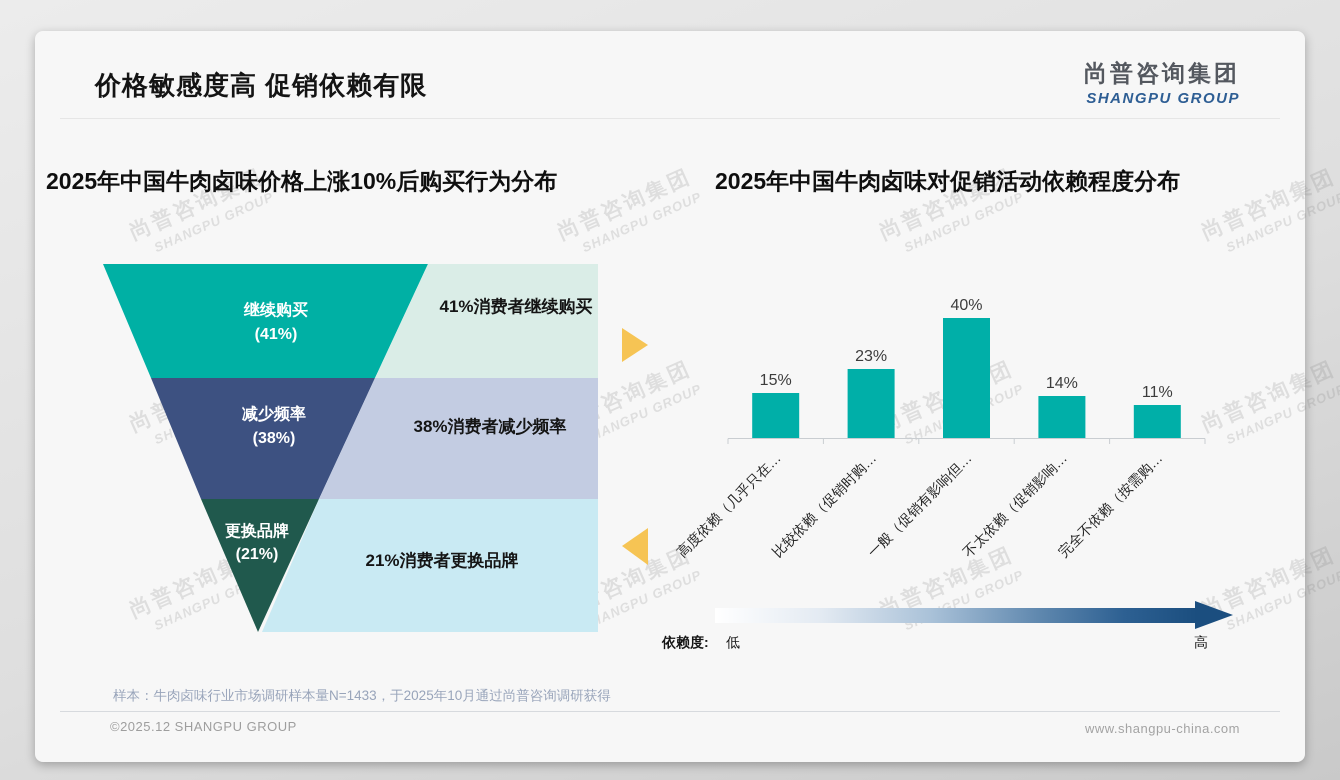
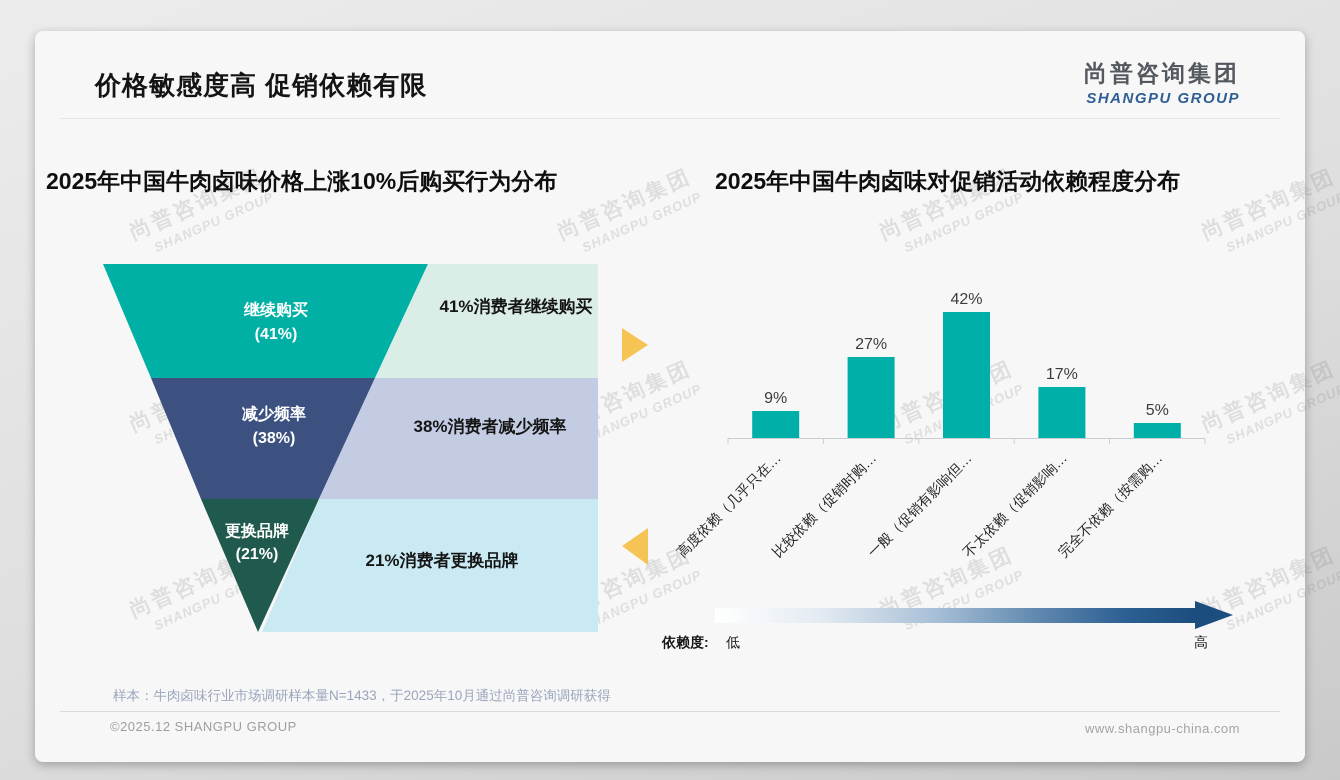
2025年中国牛肉卤味对促销活动依赖程度分布/高度依赖（几乎只在…: 15% -> 9%
2025年中国牛肉卤味对促销活动依赖程度分布/比较依赖（促销时购…: 23% -> 27%
2025年中国牛肉卤味对促销活动依赖程度分布/一般（促销有影响但…: 40% -> 42%
2025年中国牛肉卤味对促销活动依赖程度分布/不太依赖（促销影响…: 14% -> 17%
2025年中国牛肉卤味对促销活动依赖程度分布/完全不依赖（按需购…: 11% -> 5%
